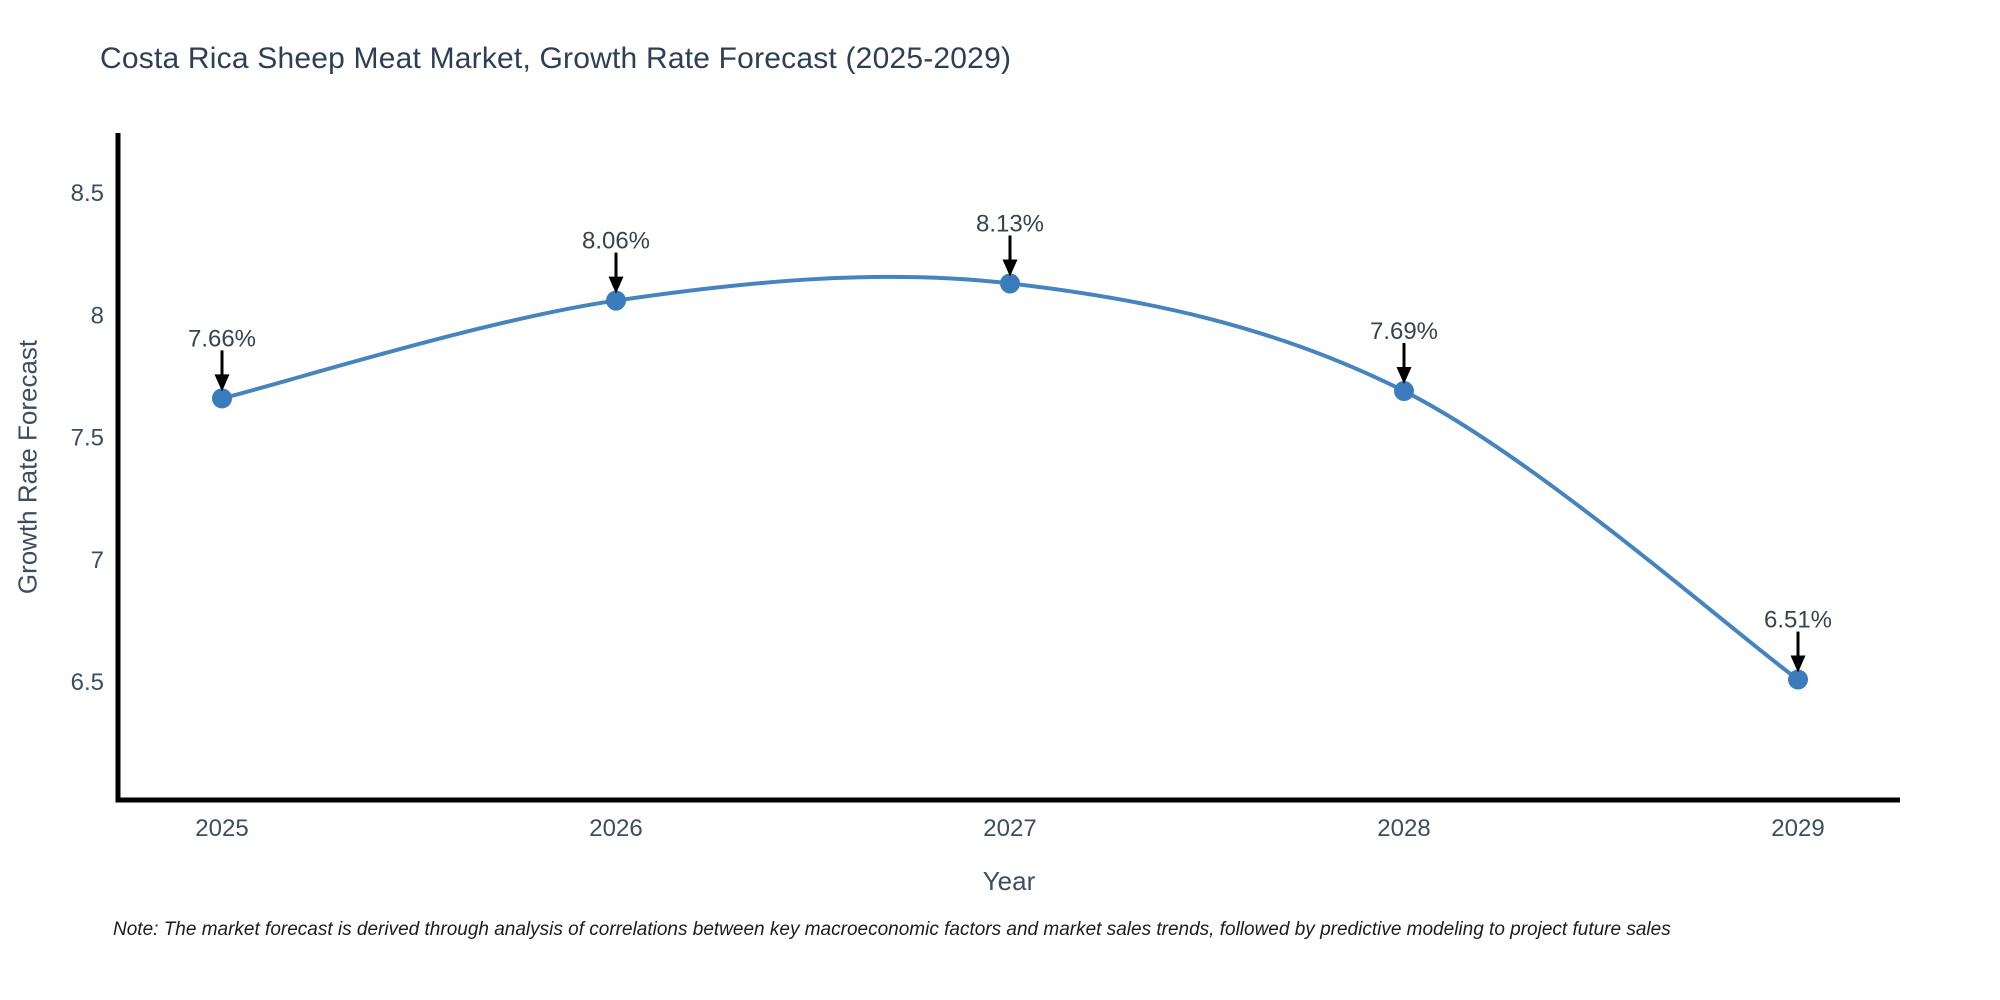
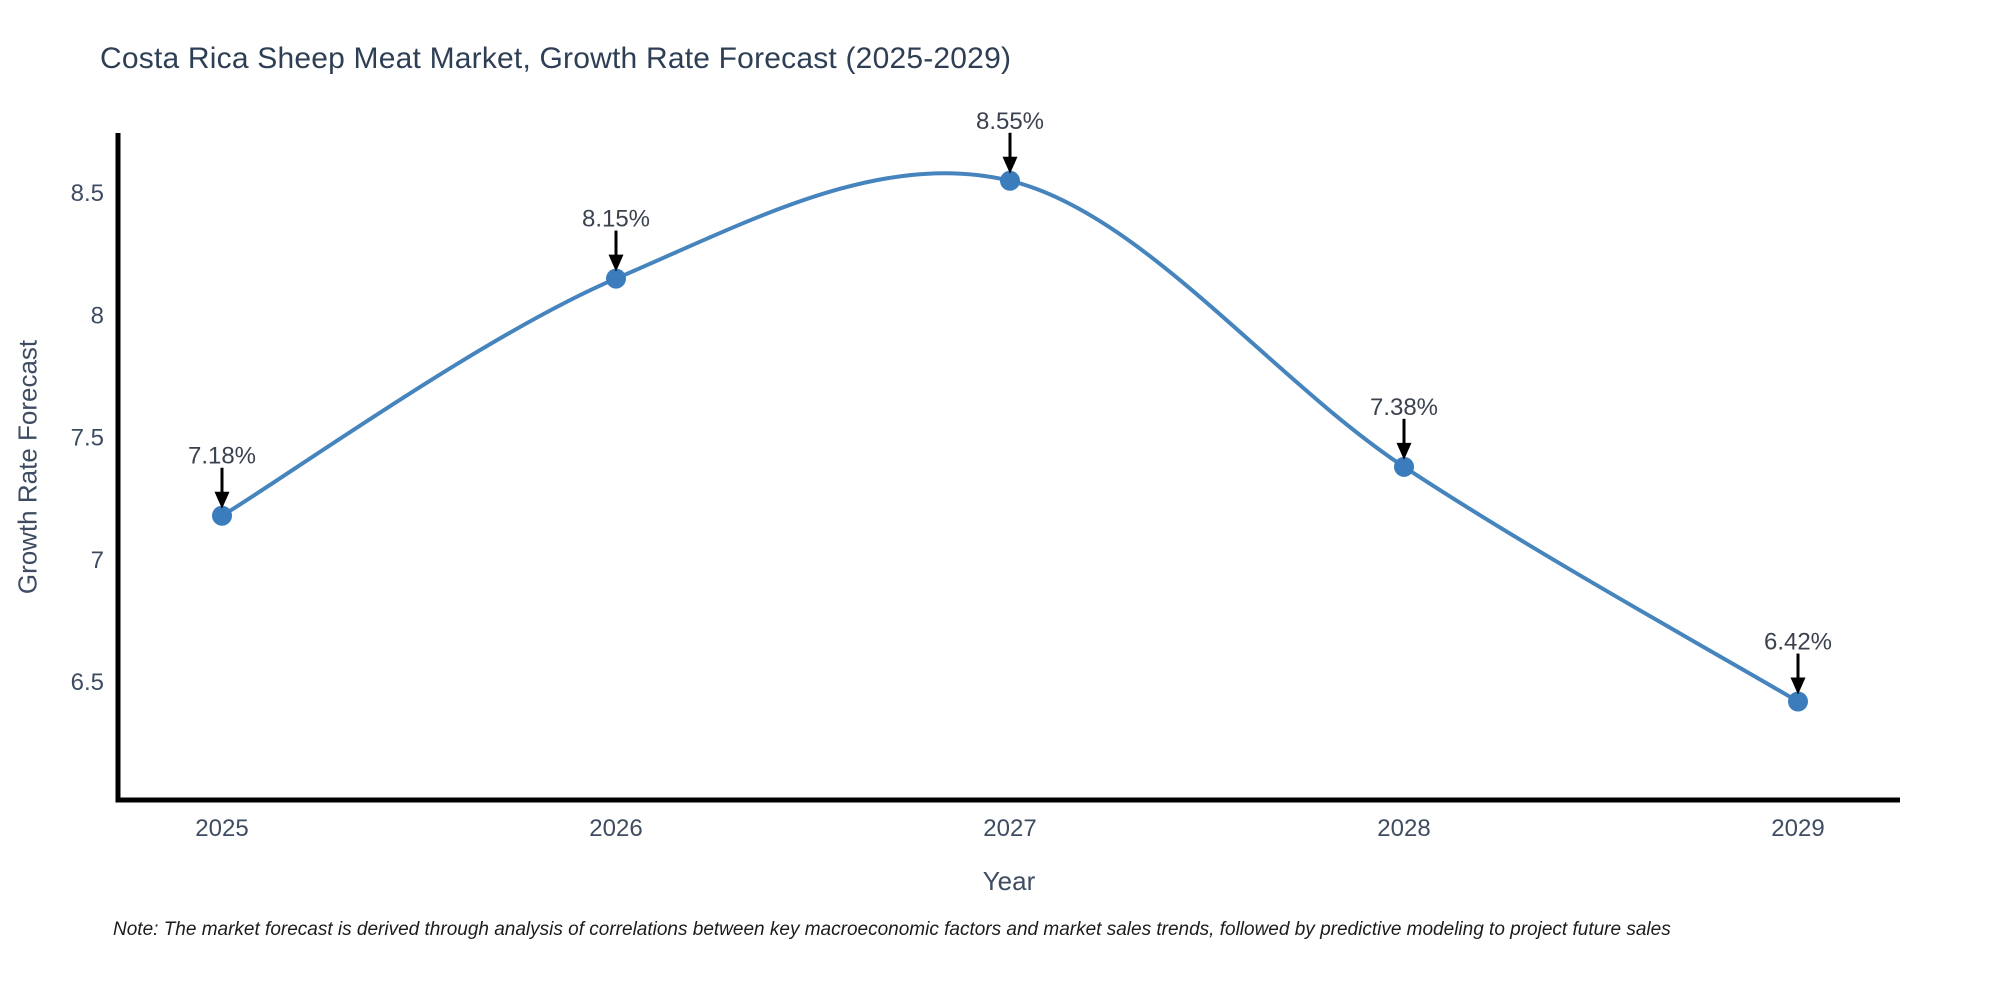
2025: 7.66% -> 7.18%
2026: 8.06% -> 8.15%
2027: 8.13% -> 8.55%
2028: 7.69% -> 7.38%
2029: 6.51% -> 6.42%
